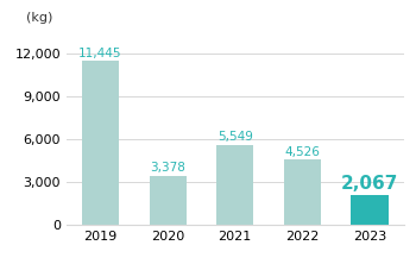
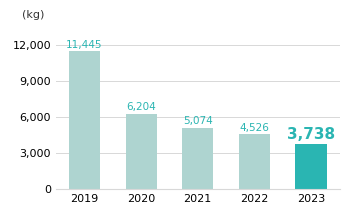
2020: 3,378 -> 6,204
2021: 5,549 -> 5,074
2023: 2,067 -> 3,738
